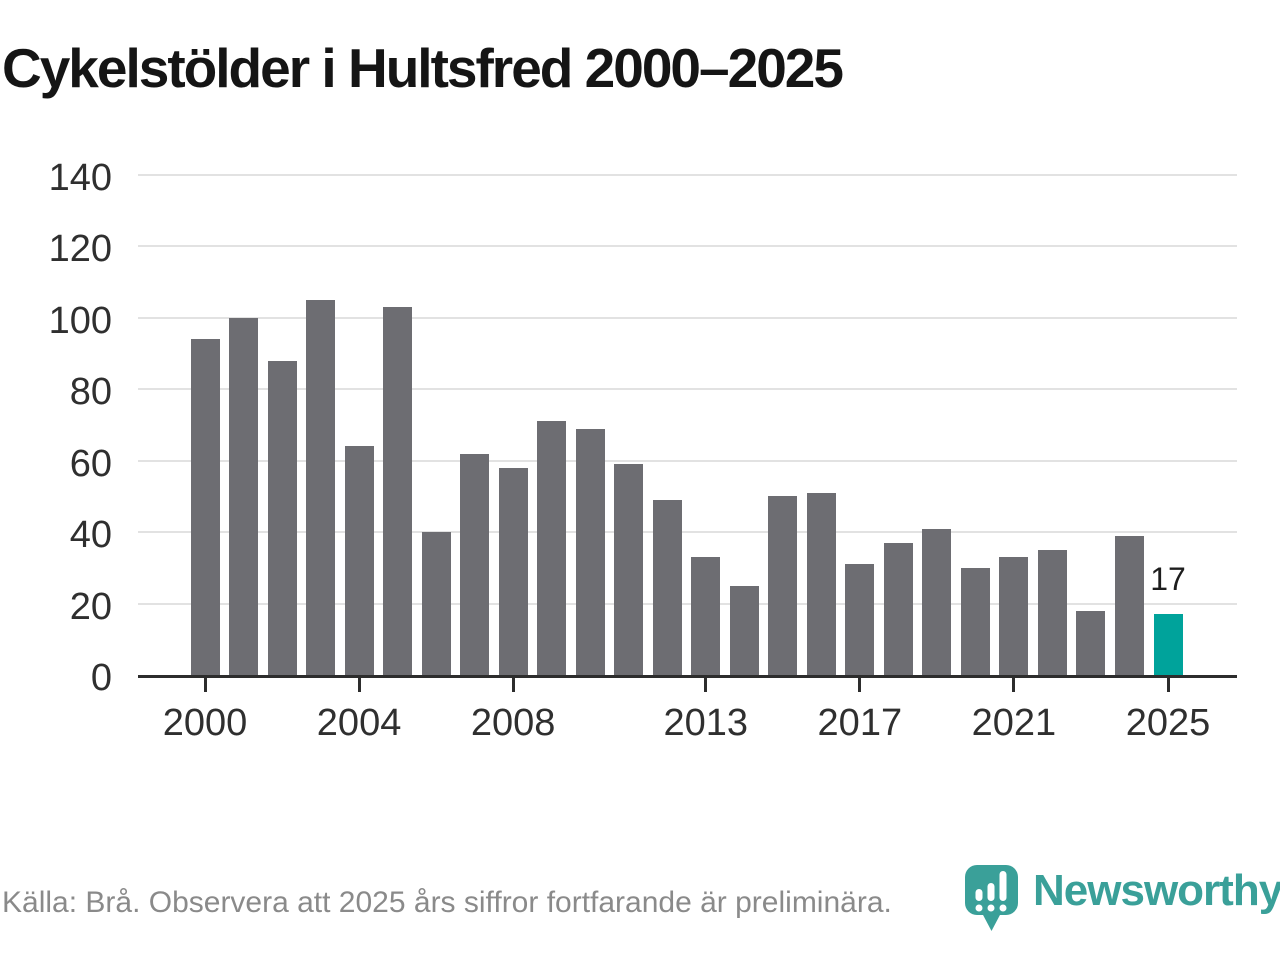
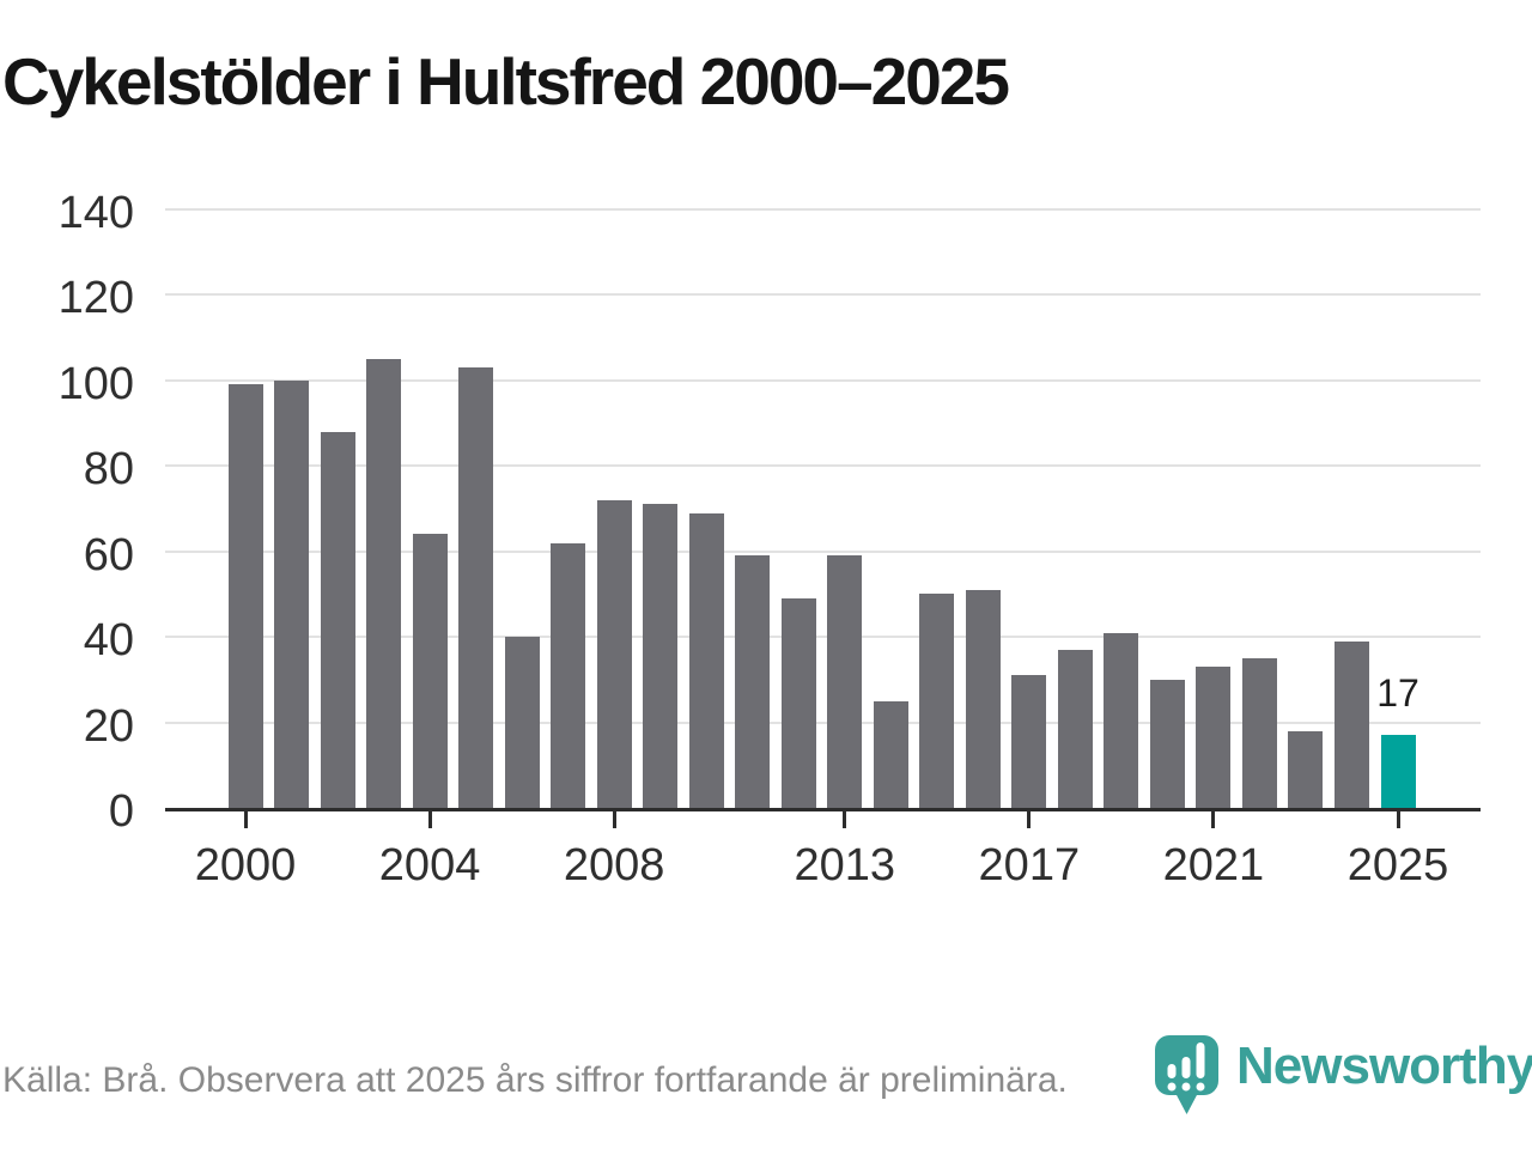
2000: 94 -> 99
2008: 58 -> 72
2013: 33 -> 59
